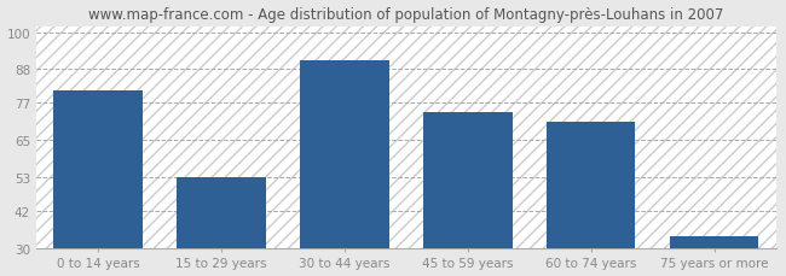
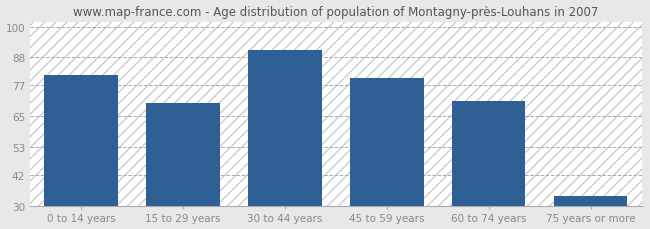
15 to 29 years: 53 -> 70
45 to 59 years: 74 -> 80
